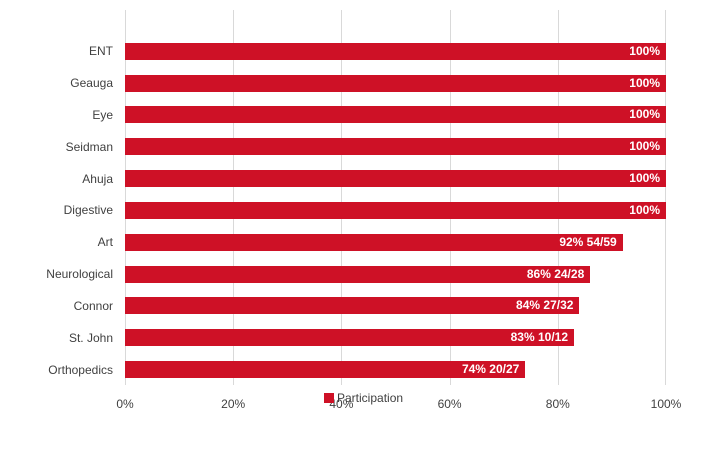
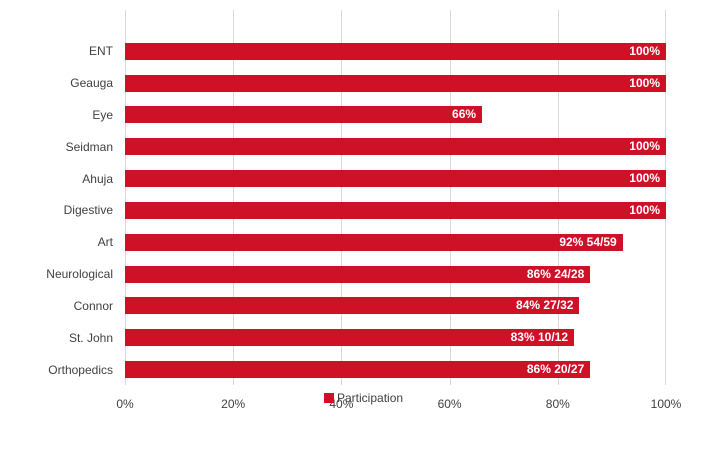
Eye: 100% -> 66%
Orthopedics: 74% -> 86%
